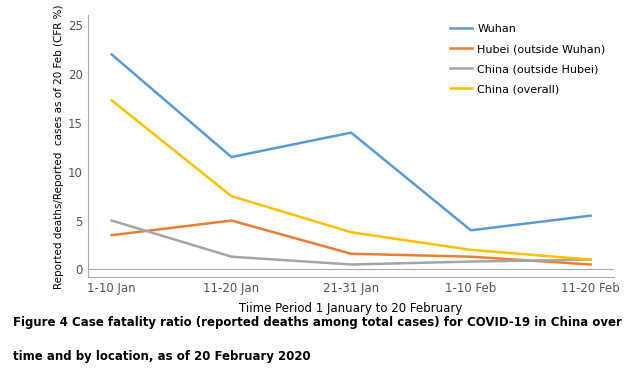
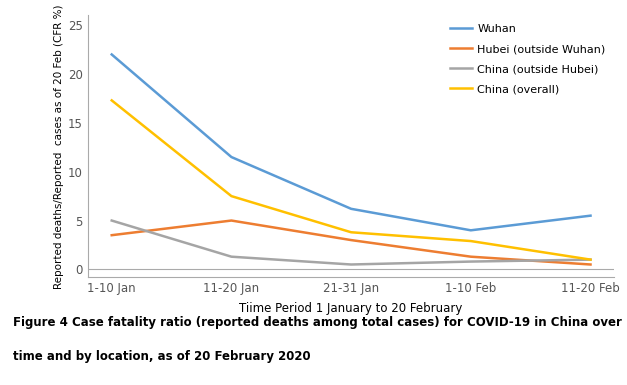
Wuhan/21-31 Jan: 14.0 -> 6.2
Hubei (outside Wuhan)/21-31 Jan: 1.6 -> 3.0
China (overall)/1-10 Feb: 2.0 -> 2.9
